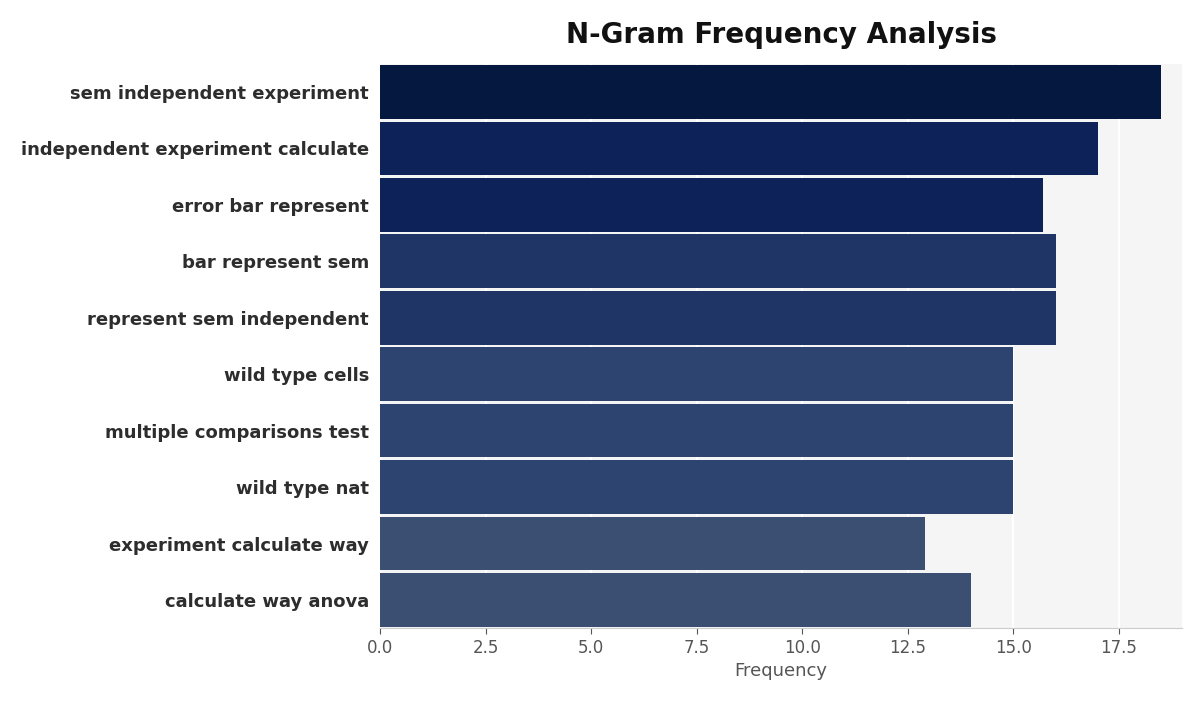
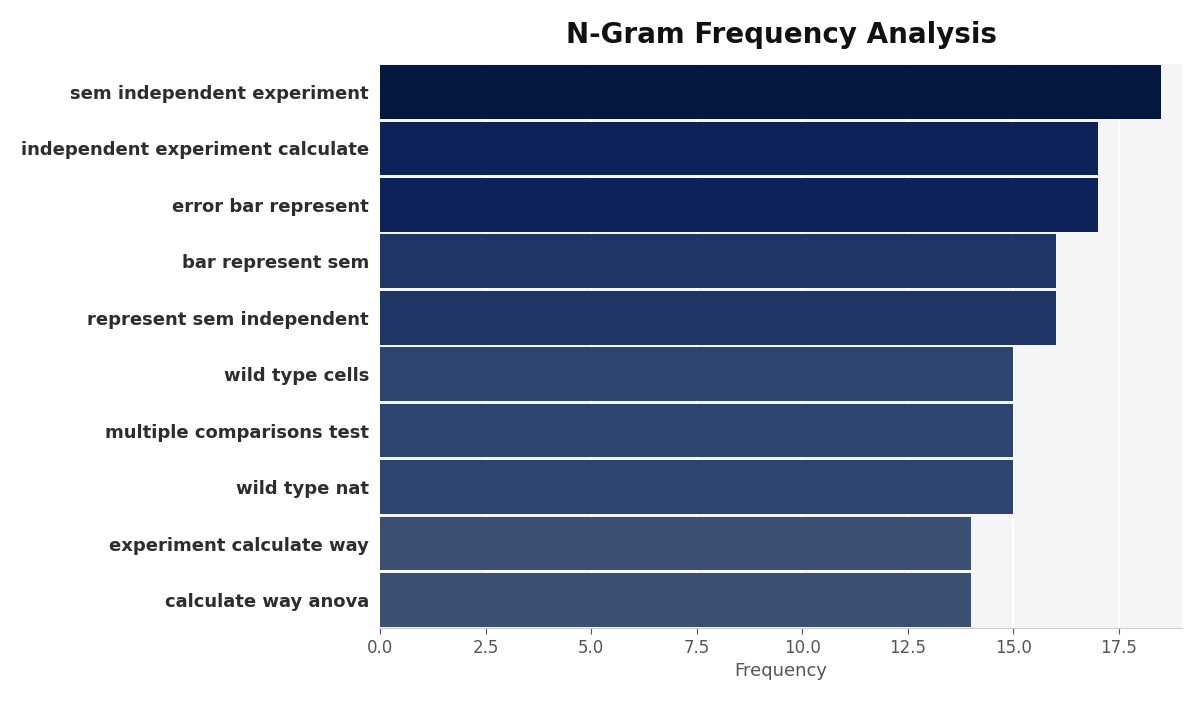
error bar represent: 15.7 -> 17.0
experiment calculate way: 12.9 -> 14.0
